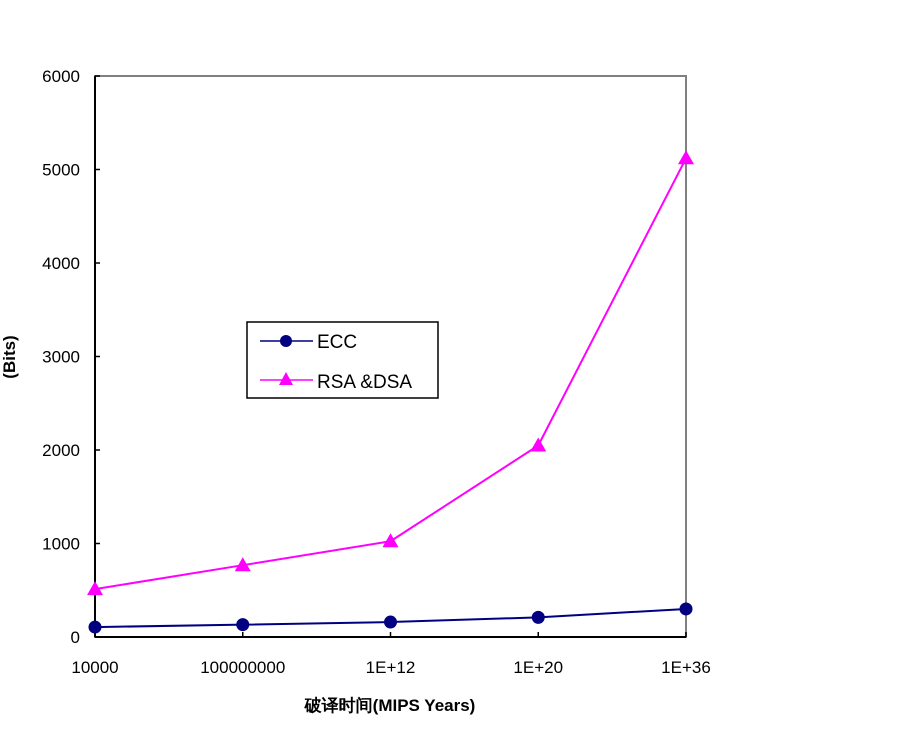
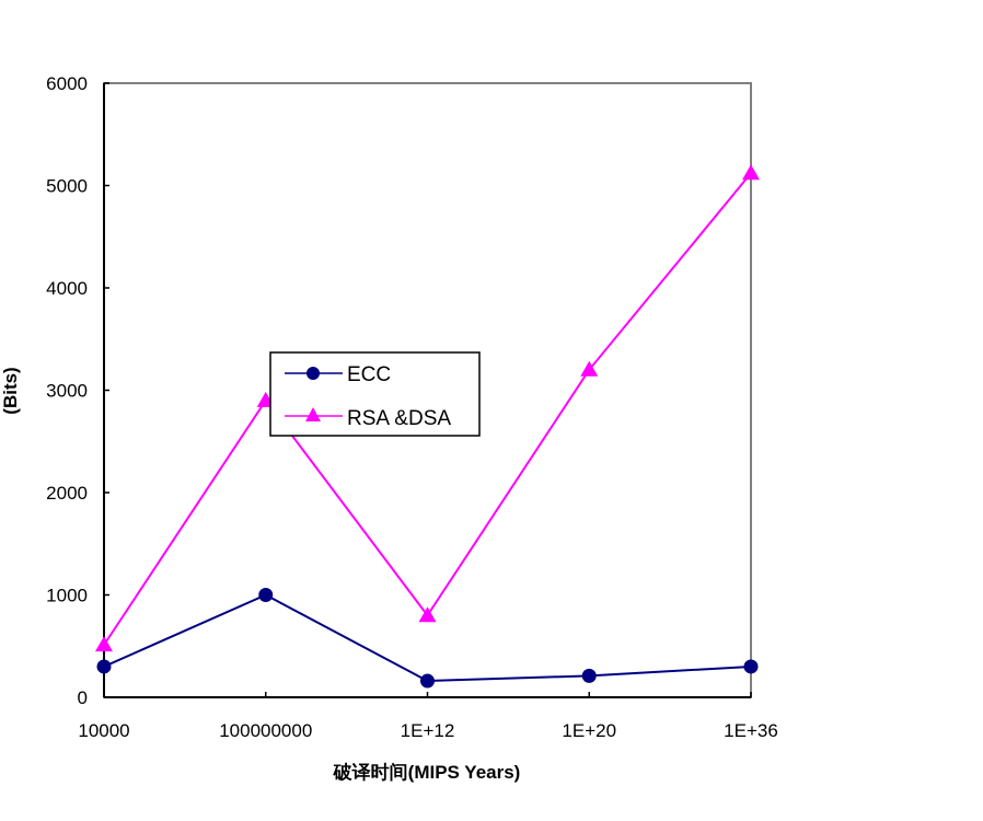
ECC/10000: 100 -> 300
ECC/100000000: 100 -> 1000
RSA &DSA/100000000: 800 -> 2900
RSA &DSA/1E+12: 1000 -> 800
RSA &DSA/1E+20: 2000 -> 3200
